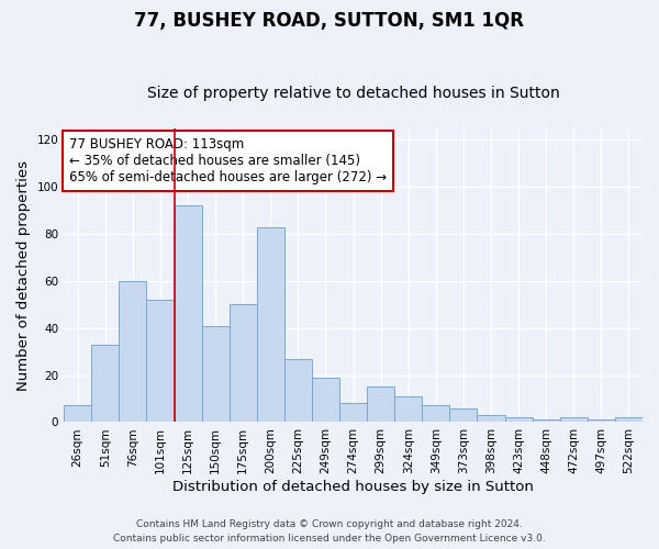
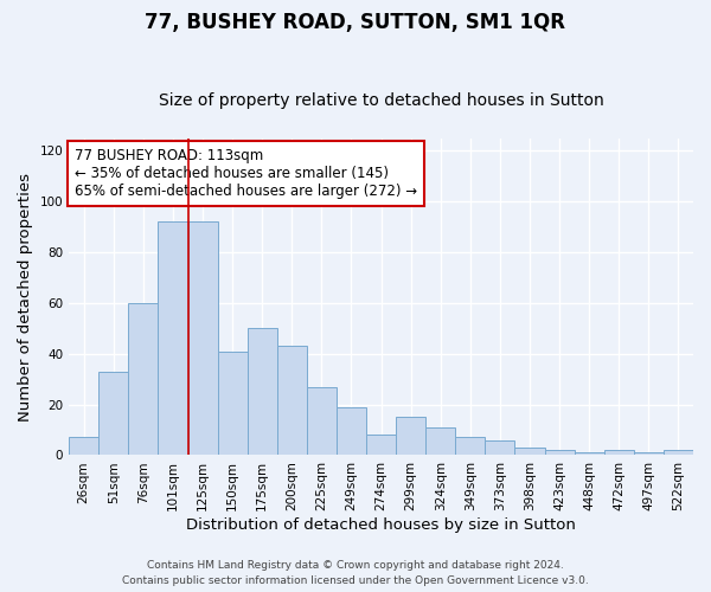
101sqm: 52 -> 92
200sqm: 83 -> 43
